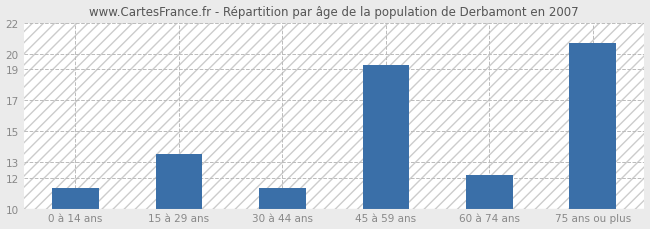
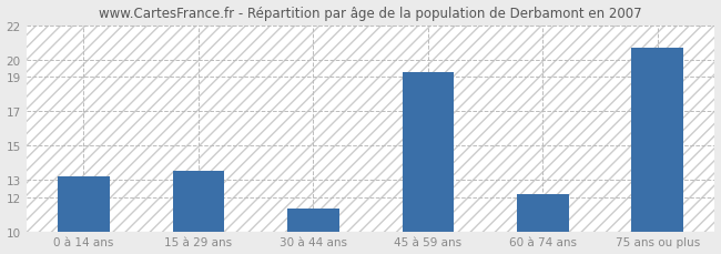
0 à 14 ans: 11.3 -> 13.2
